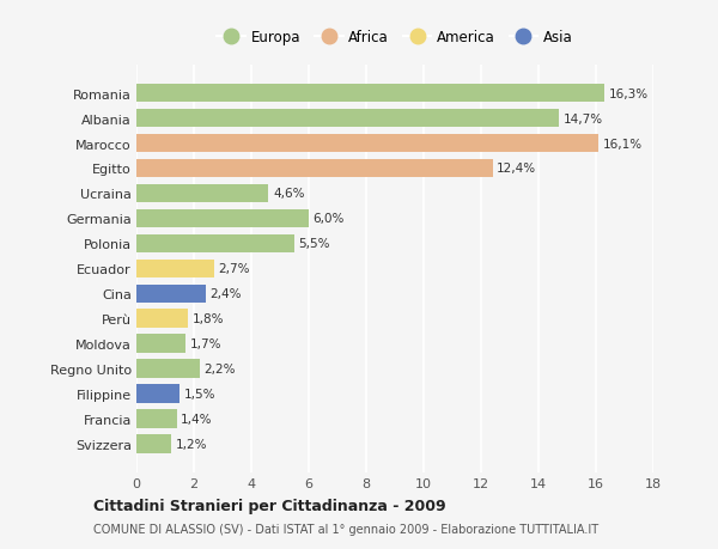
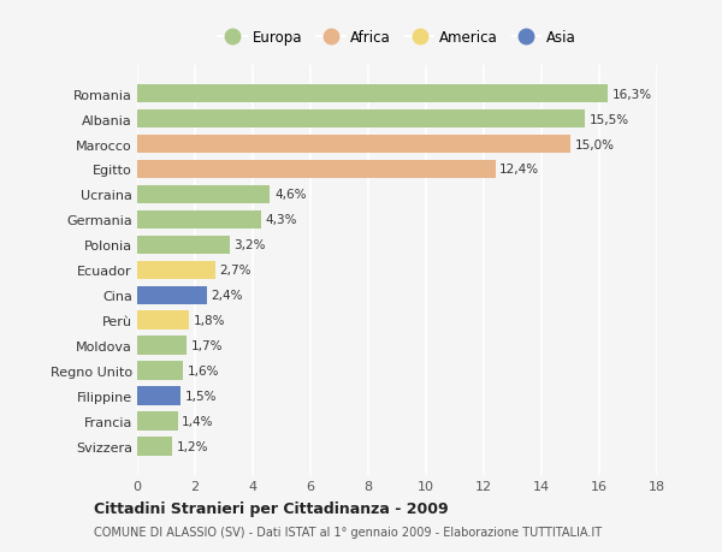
Albania: 14,7% -> 15,5%
Marocco: 16,1% -> 15,0%
Germania: 6,0% -> 4,3%
Polonia: 5,5% -> 3,2%
Regno Unito: 2,2% -> 1,6%
